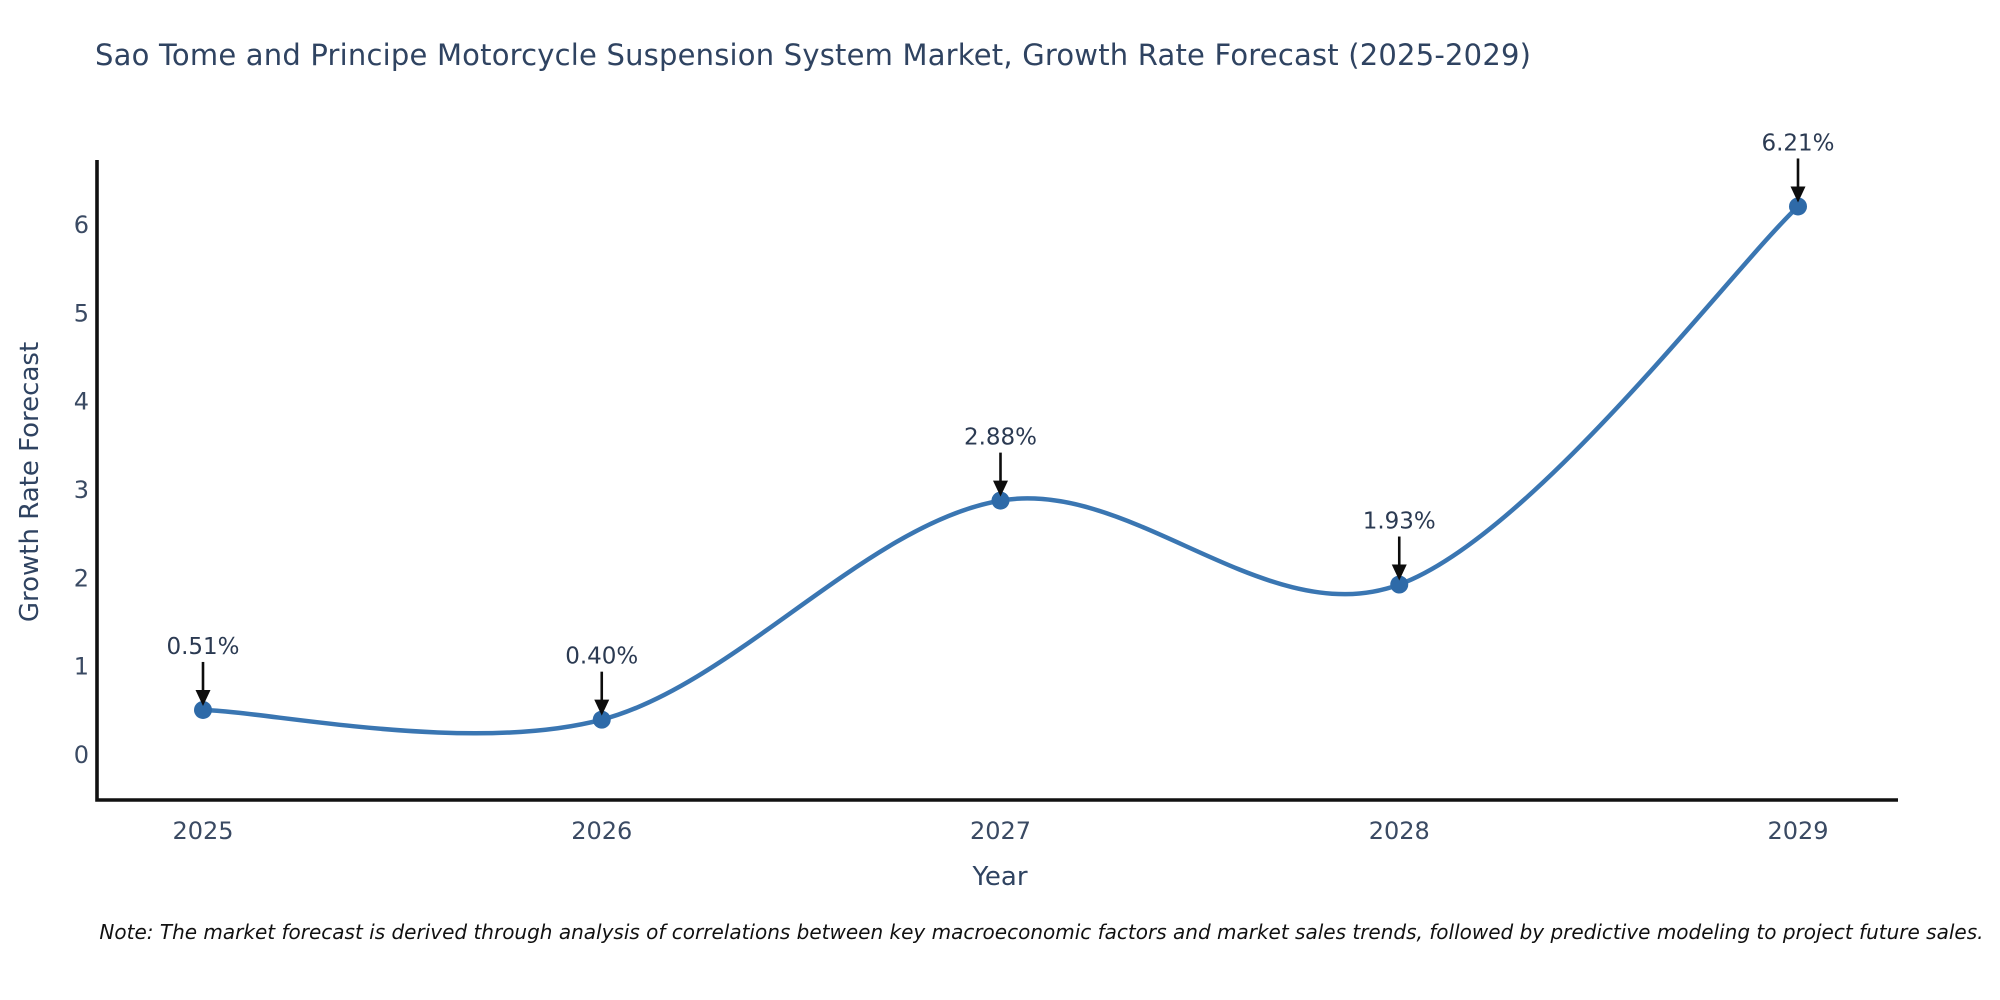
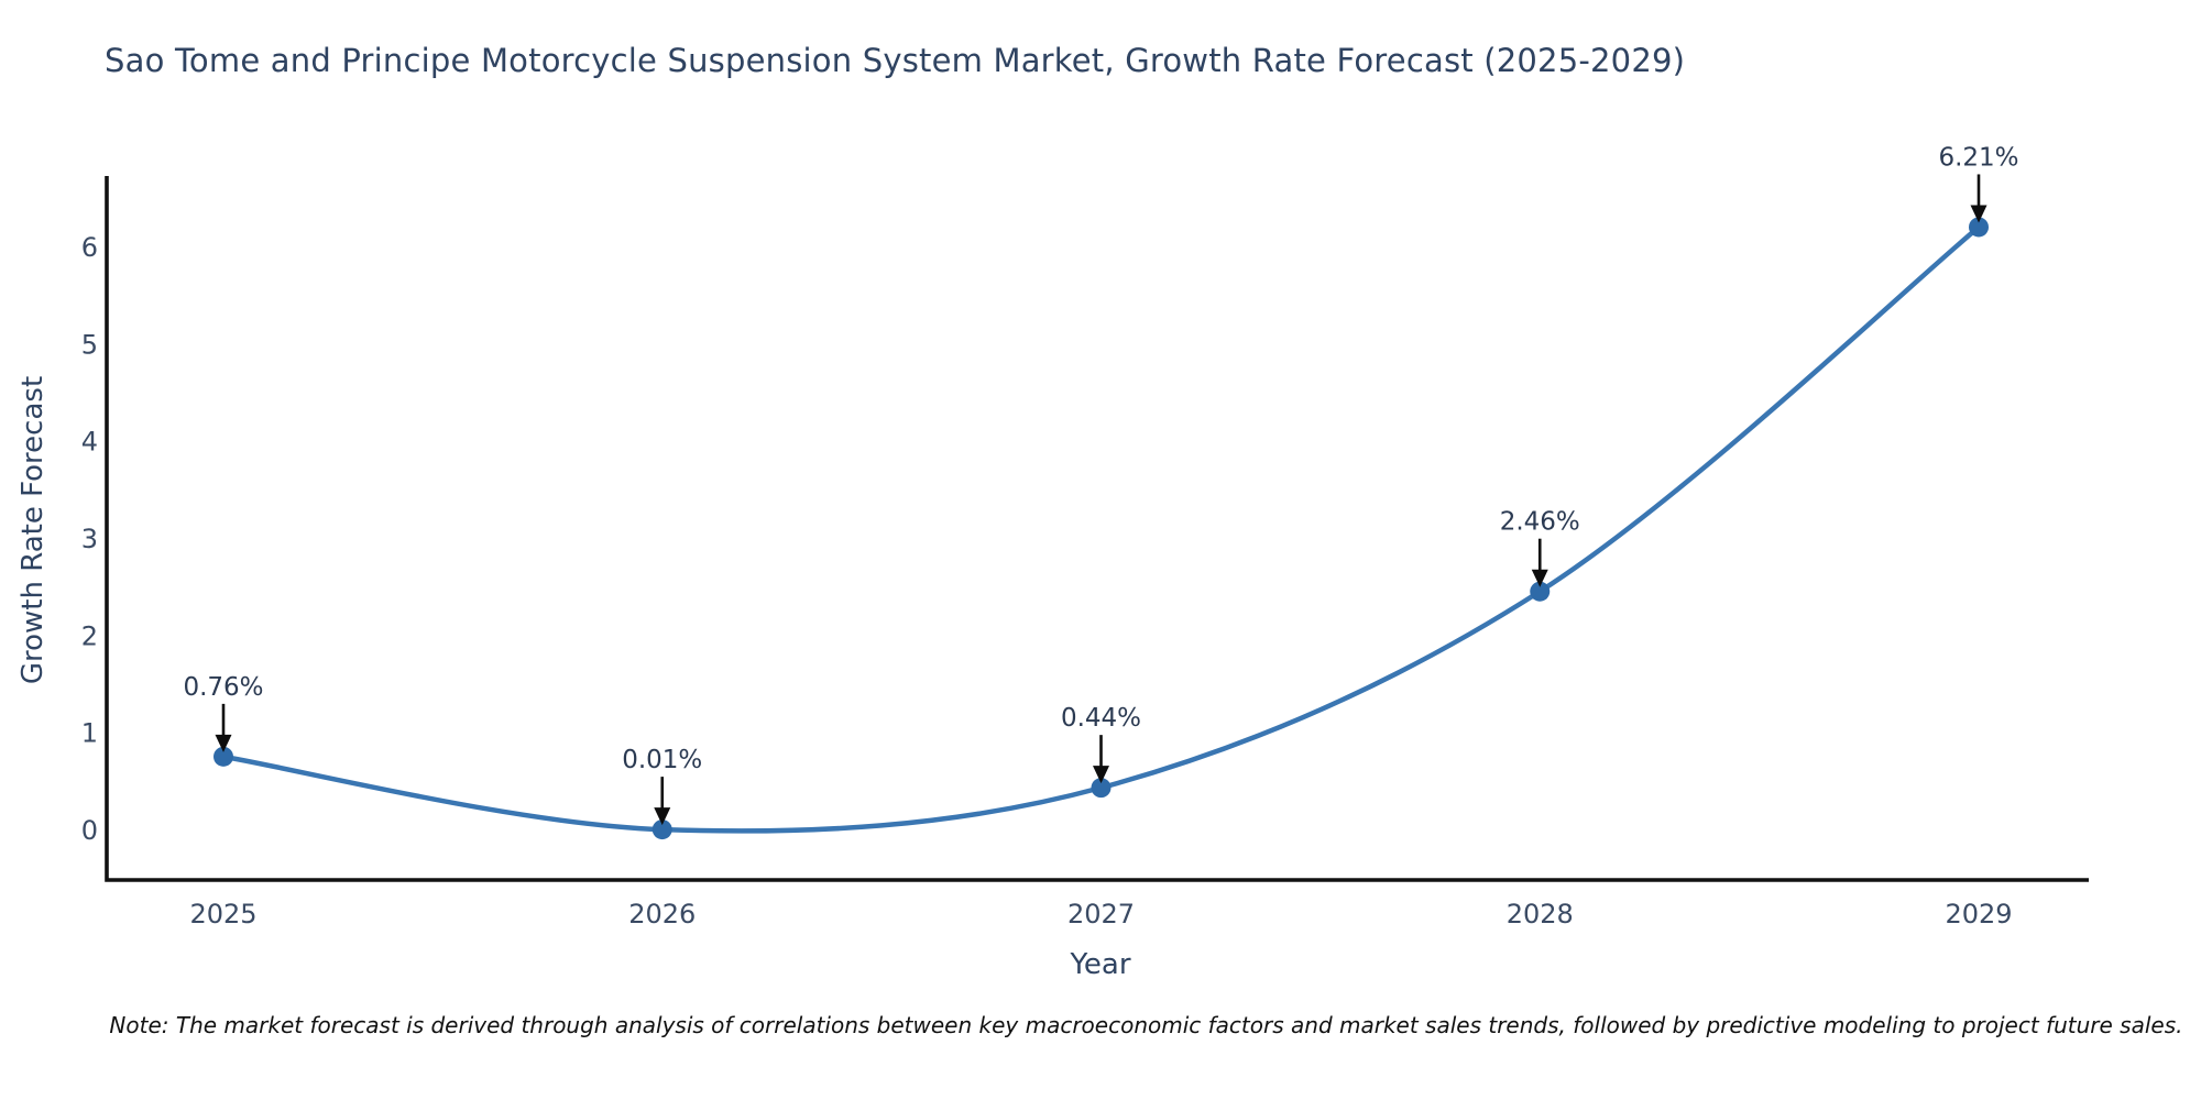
2025: 0.51% -> 0.76%
2026: 0.40% -> 0.01%
2027: 2.88% -> 0.44%
2028: 1.93% -> 2.46%
